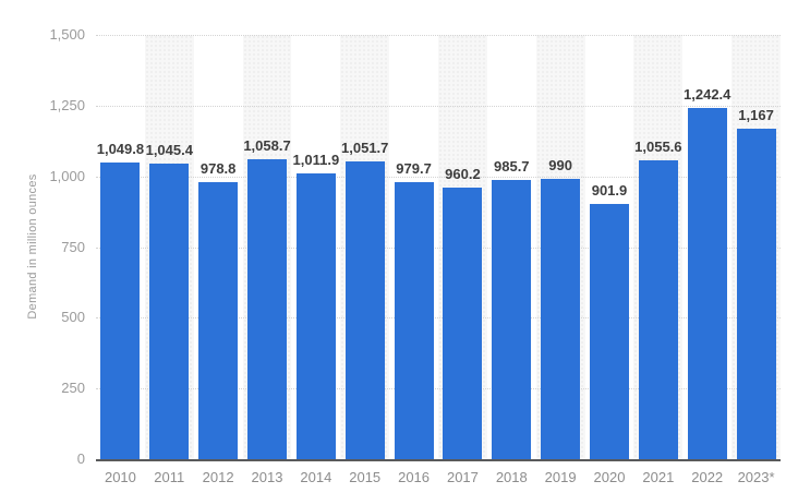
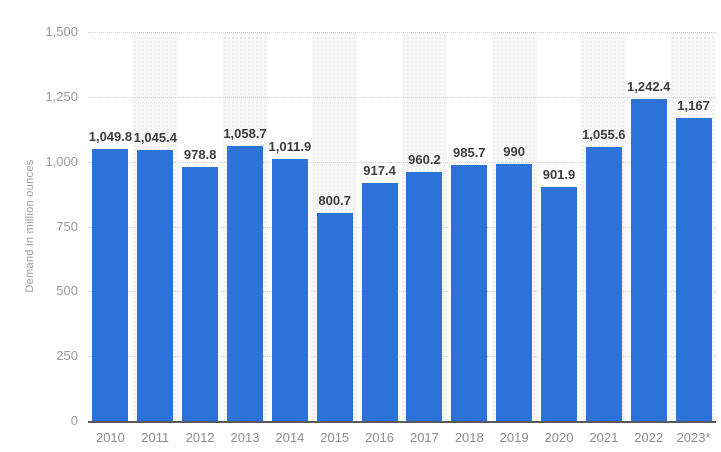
2015: 1,051.7 -> 800.7
2016: 979.7 -> 917.4
